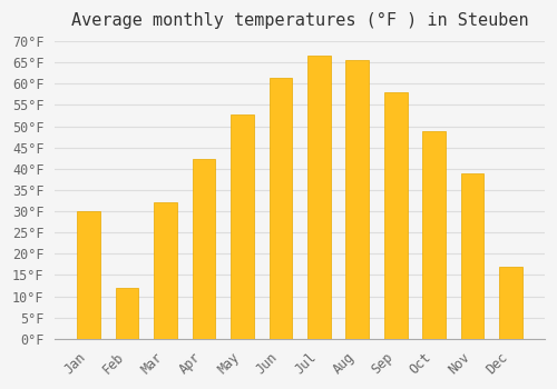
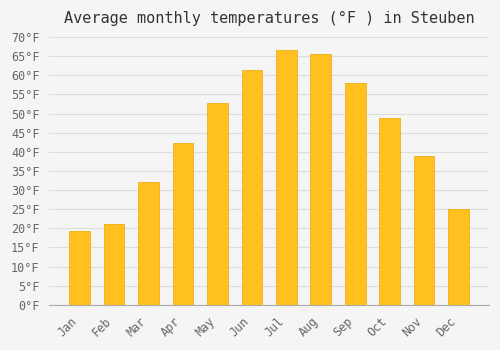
Jan: 30.0°F -> 19.4°F
Feb: 12.0°F -> 21.2°F
Dec: 17.0°F -> 25.0°F
